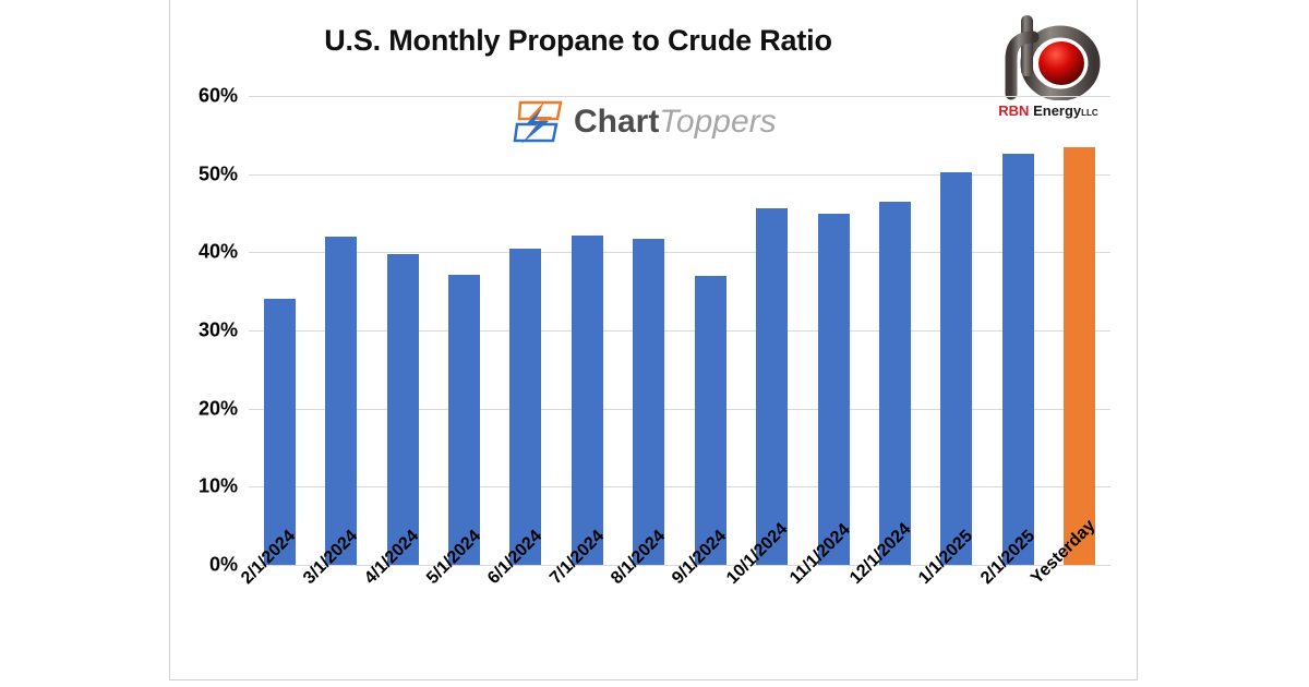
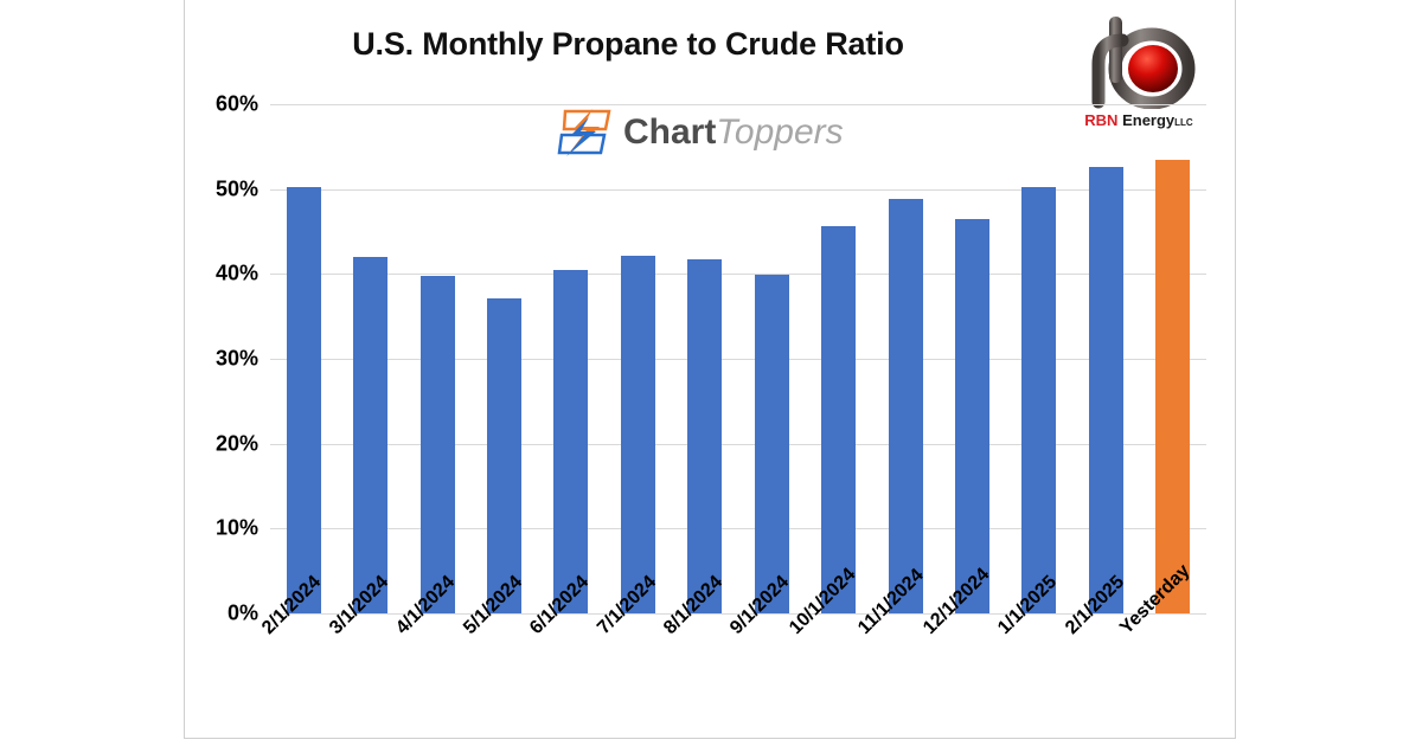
2/1/2024: 34% -> 50%
9/1/2024: 37% -> 40%
11/1/2024: 45% -> 49%
